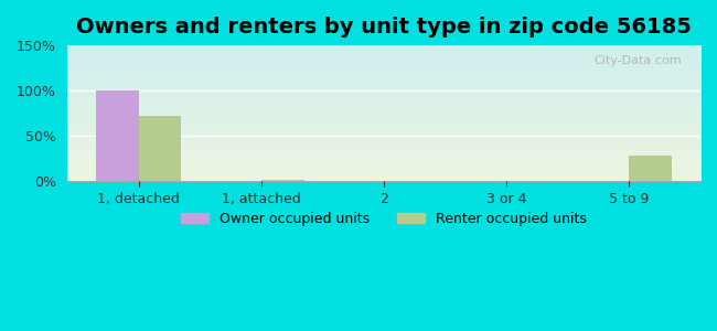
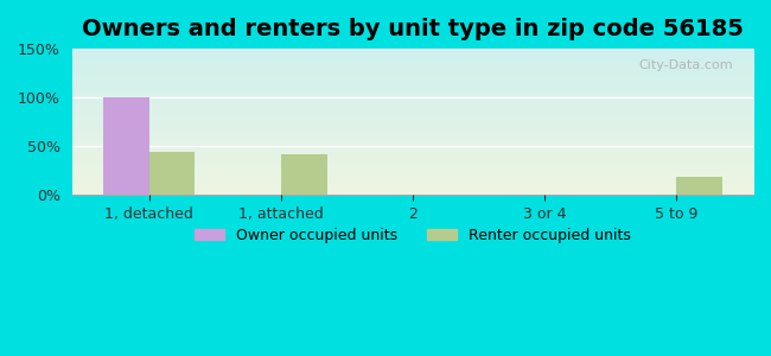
Renter occupied units/1, detached: 72% -> 44%
Renter occupied units/1, attached: 1% -> 42%
Renter occupied units/5 to 9: 28% -> 18%
